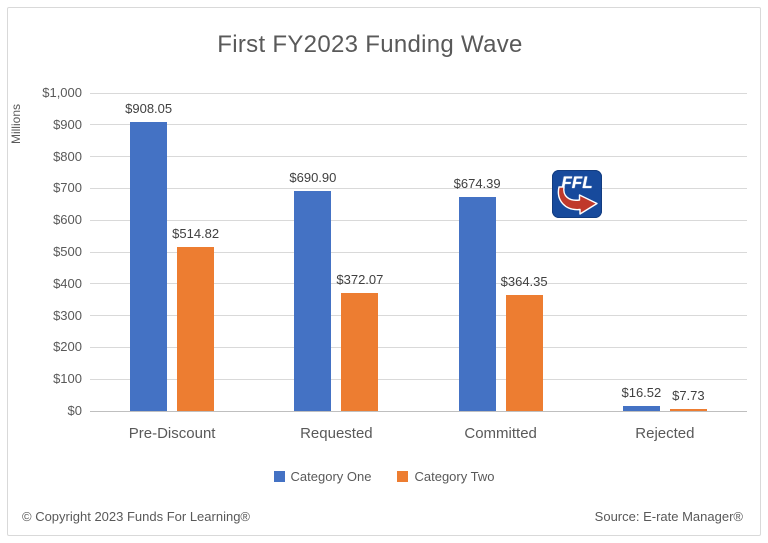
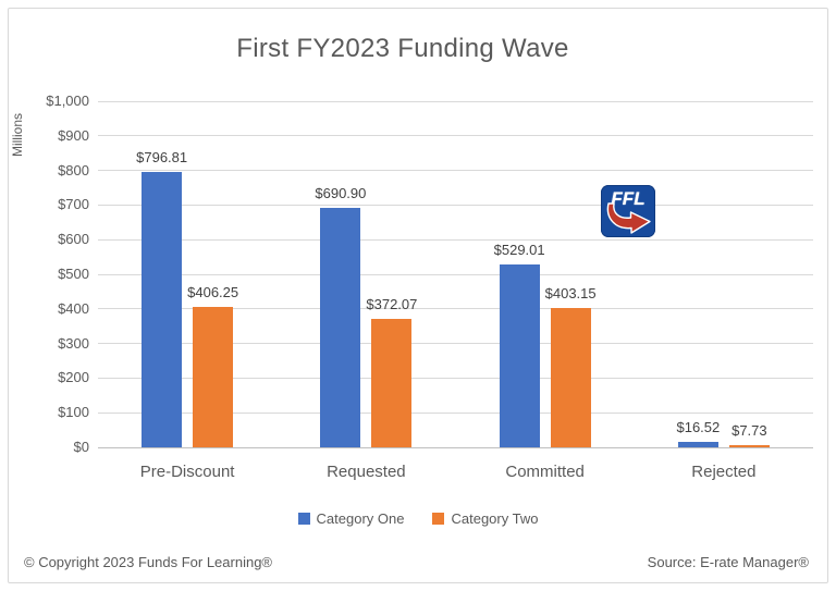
Category One/Pre-Discount: $908.05 -> $796.81
Category Two/Pre-Discount: $514.82 -> $406.25
Category One/Committed: $674.39 -> $529.01
Category Two/Committed: $364.35 -> $403.15
